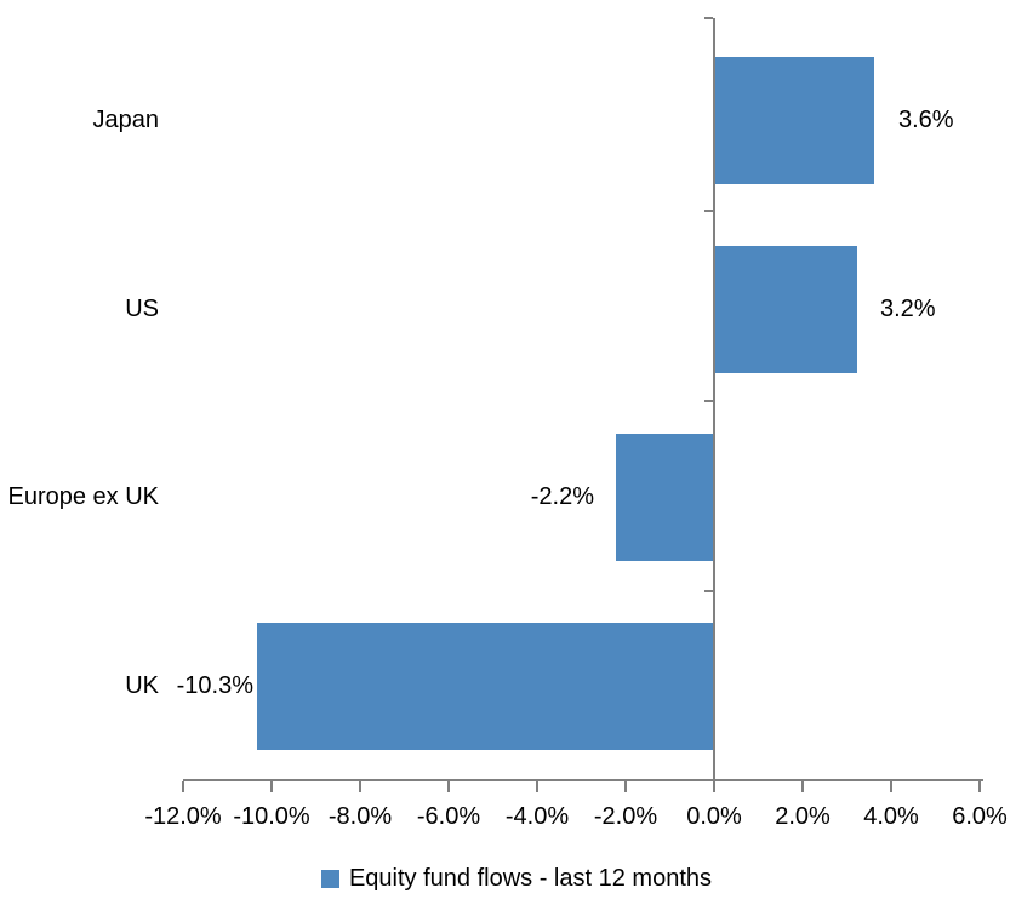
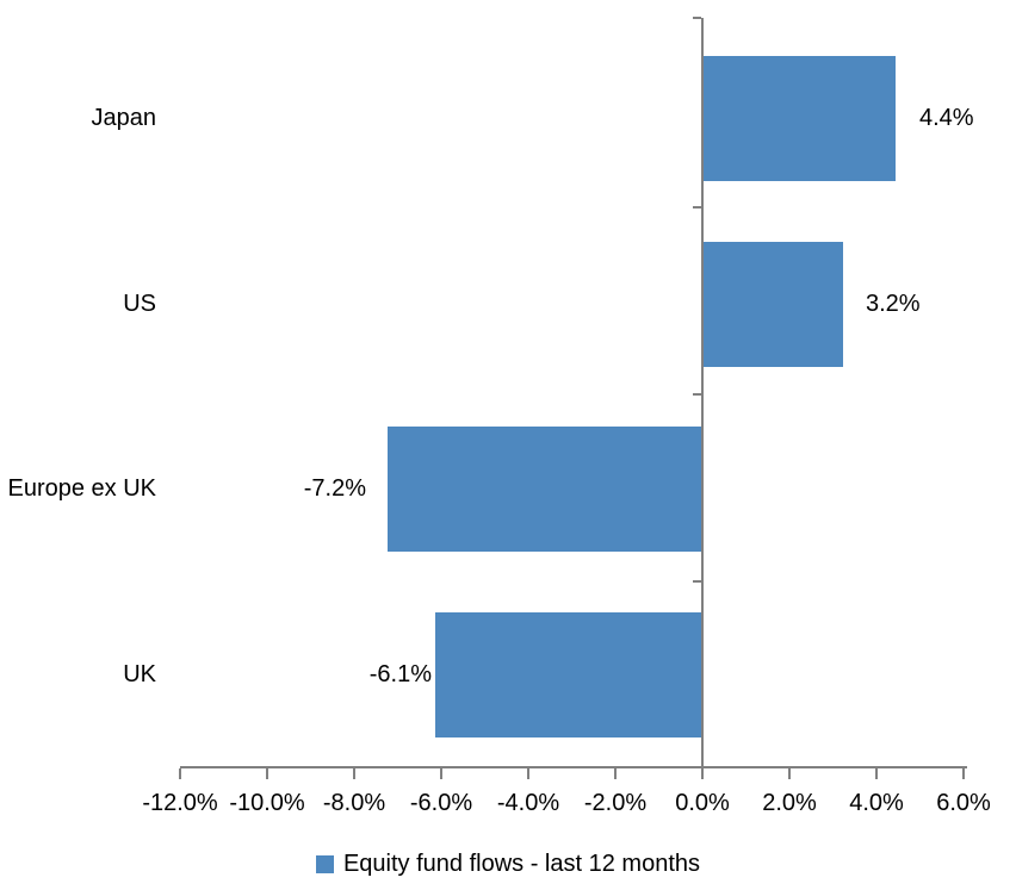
Japan: 3.6% -> 4.4%
Europe ex UK: -2.2% -> -7.2%
UK: -10.3% -> -6.1%
